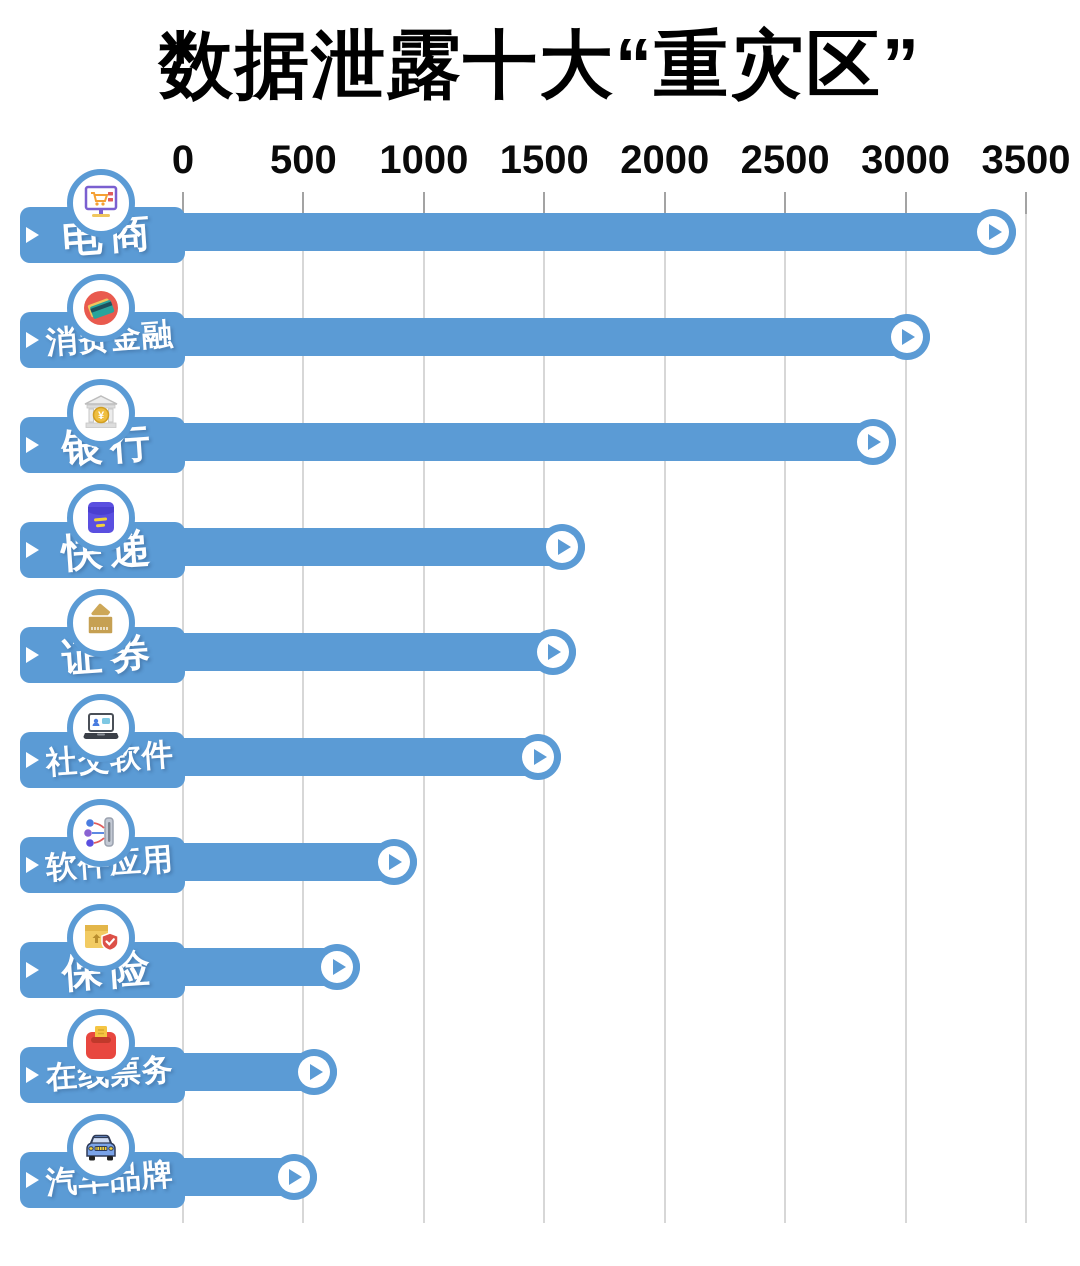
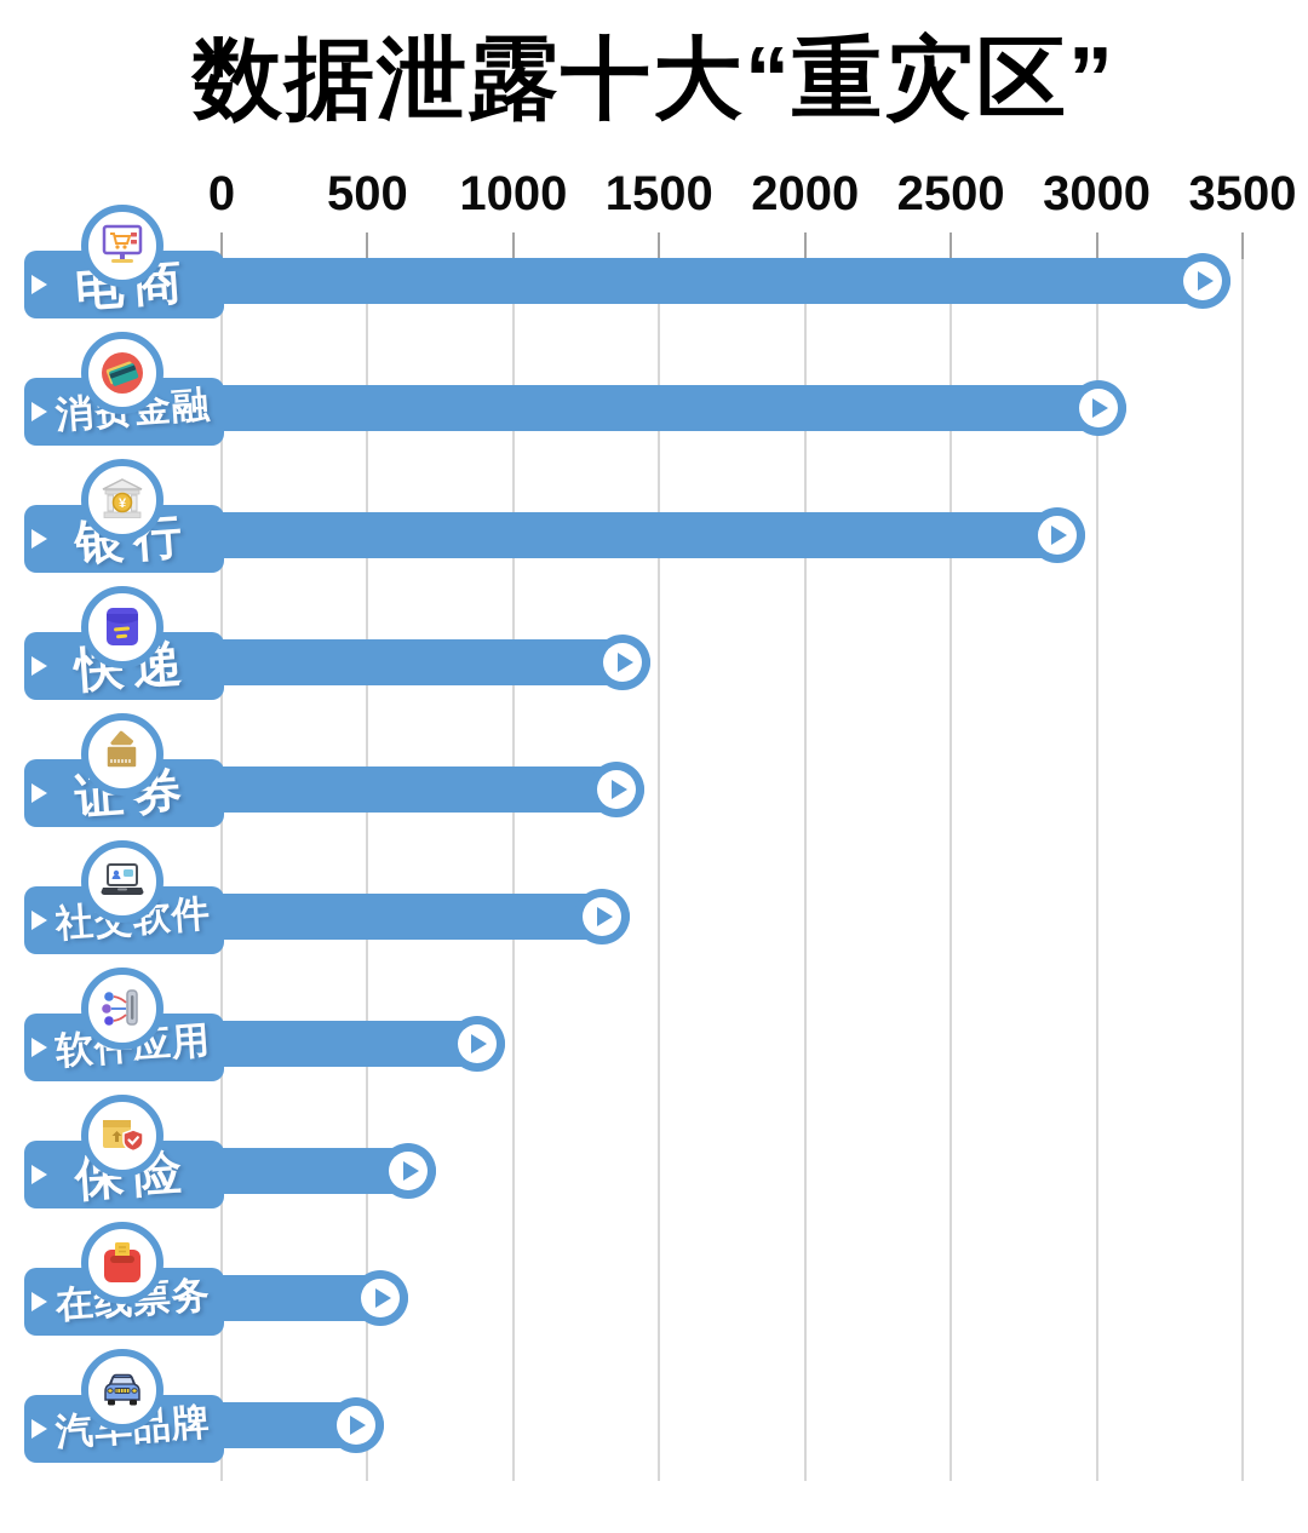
快递: 1670 -> 1470
证券: 1630 -> 1450
社交软件: 1570 -> 1400
